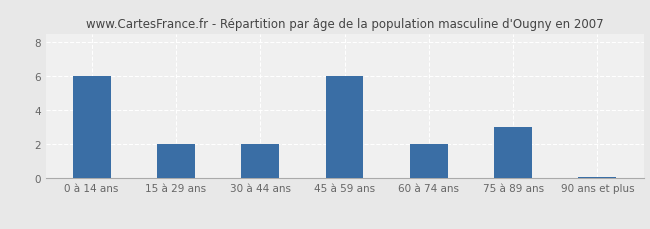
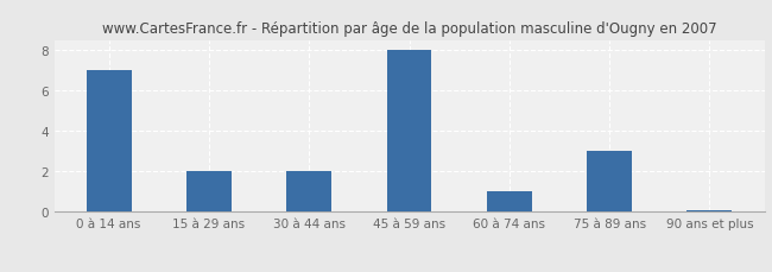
0 à 14 ans: 6.0 -> 7.0
45 à 59 ans: 6.0 -> 8.0
60 à 74 ans: 2.0 -> 1.0
